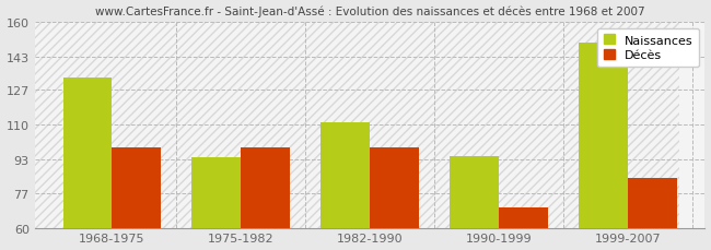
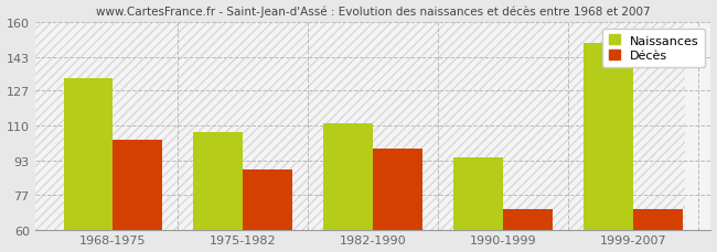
Décès/1968-1975: 99 -> 103
Naissances/1975-1982: 94 -> 107
Décès/1975-1982: 99 -> 89
Décès/1999-2007: 84 -> 70
